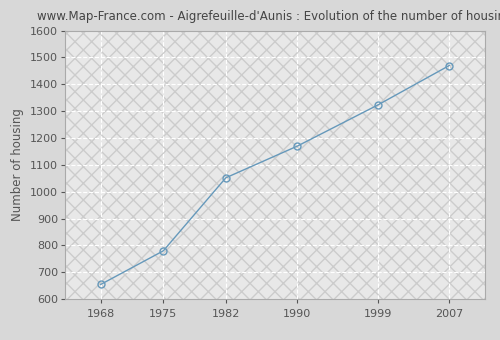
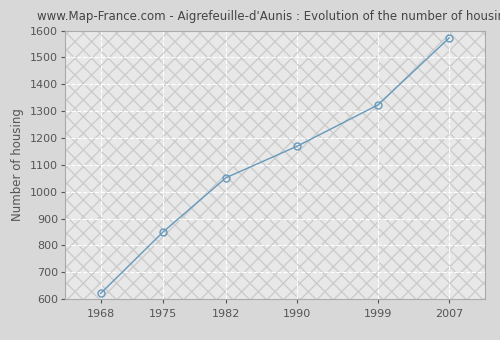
1968: 655 -> 622
1975: 780 -> 851
2007: 1470 -> 1573
